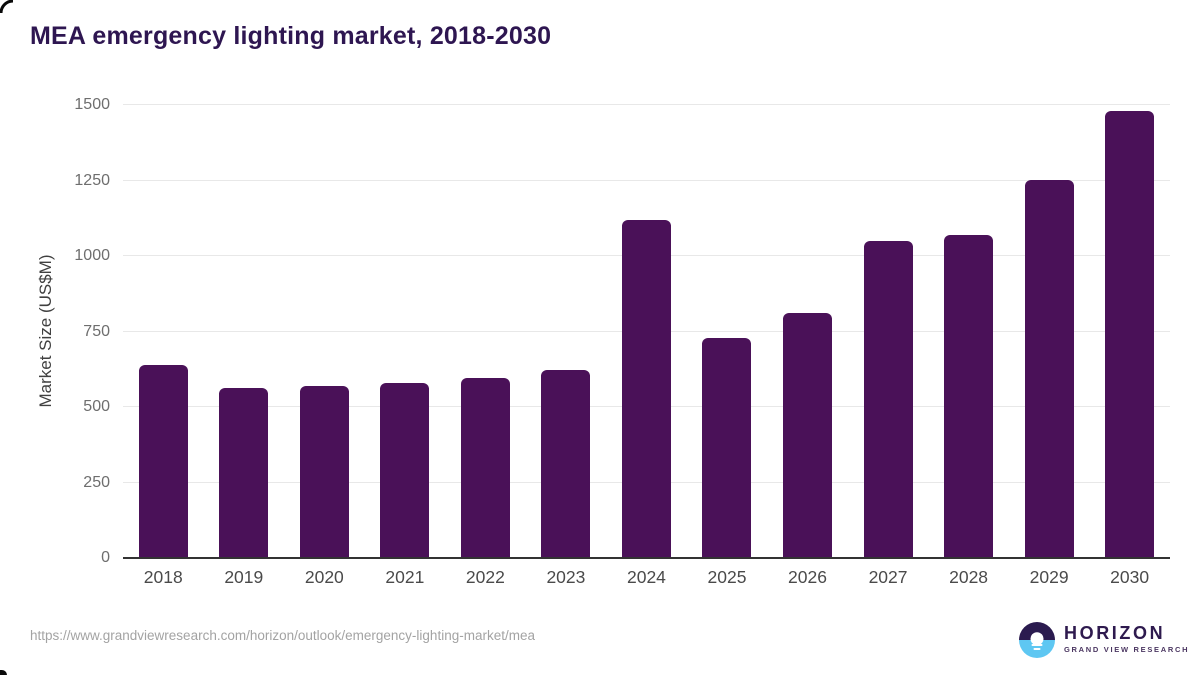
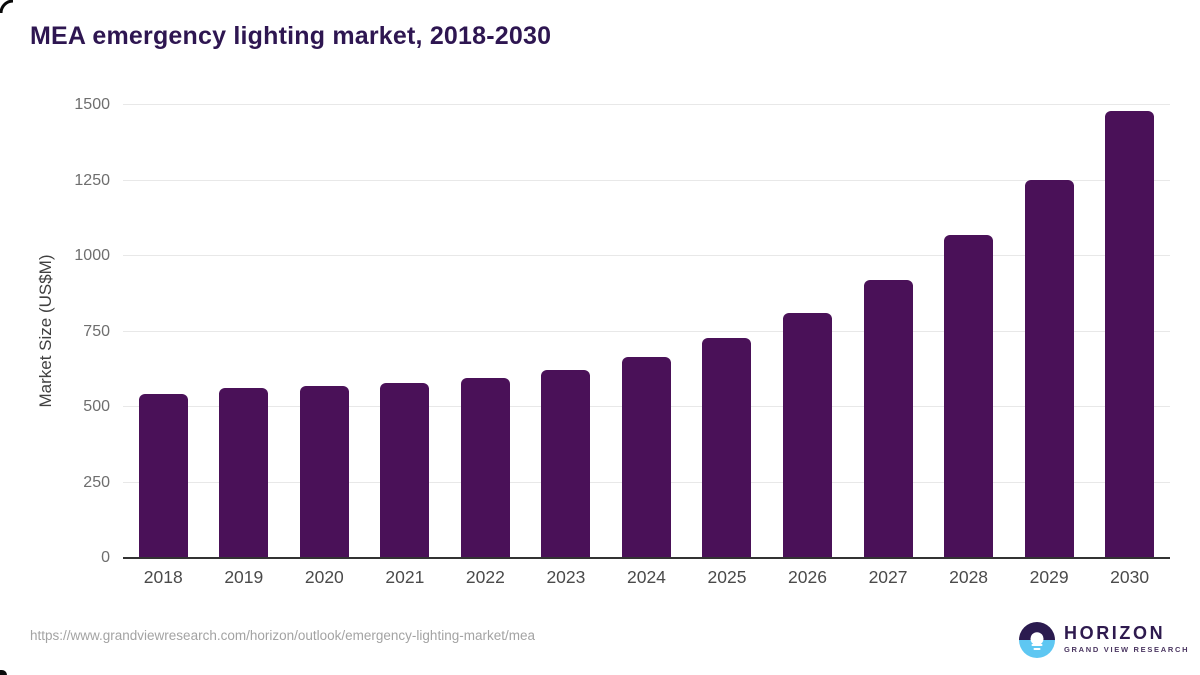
2018: 640 -> 540
2024: 1120 -> 660
2027: 1050 -> 920
